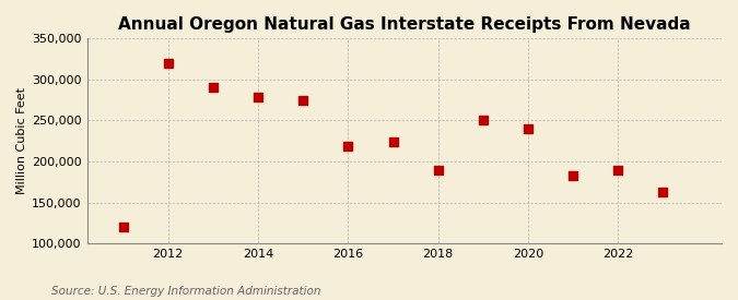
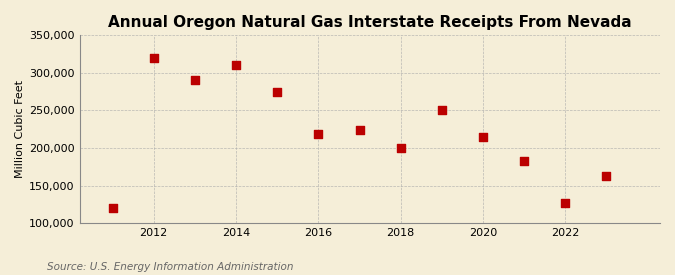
2014: 278,000 -> 310,000
2018: 190,000 -> 200,000
2020: 240,000 -> 215,000
2022: 190,000 -> 127,000
